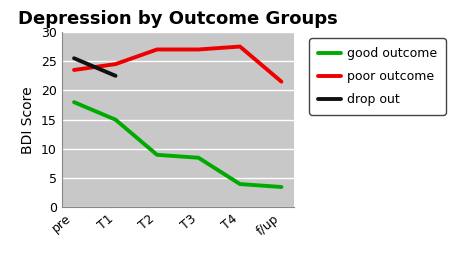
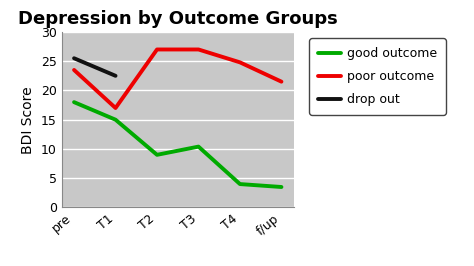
poor outcome/T1: 24.5 -> 17.0
good outcome/T3: 8.5 -> 10.4
poor outcome/T4: 27.5 -> 24.8
